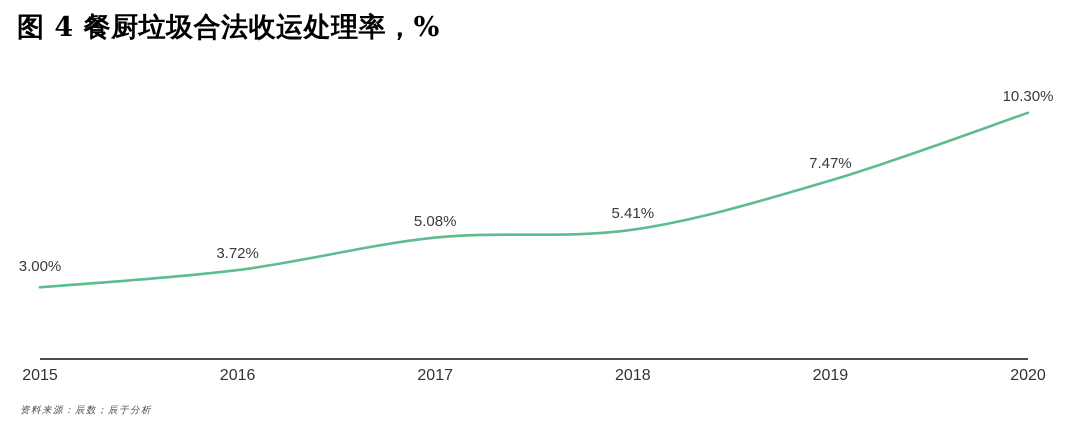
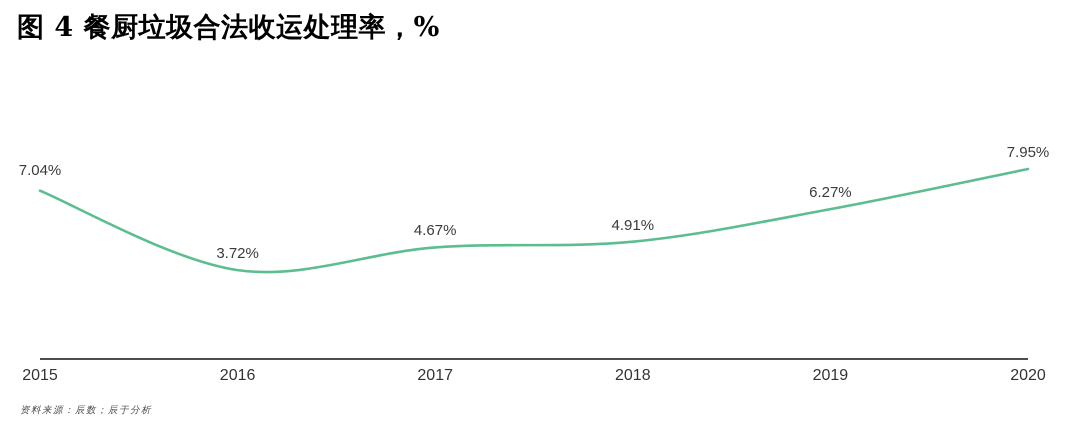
2015: 3.00% -> 7.04%
2017: 5.08% -> 4.67%
2018: 5.41% -> 4.91%
2019: 7.47% -> 6.27%
2020: 10.30% -> 7.95%
